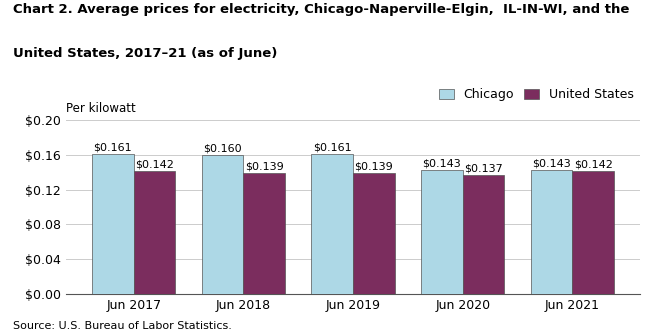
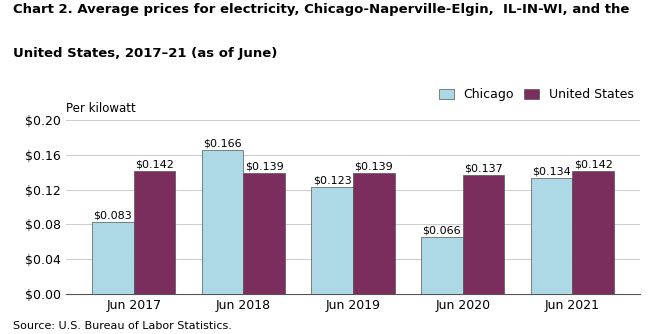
Chicago/Jun 2017: $0.161 -> $0.083
Chicago/Jun 2018: $0.160 -> $0.166
Chicago/Jun 2019: $0.161 -> $0.123
Chicago/Jun 2020: $0.143 -> $0.066
Chicago/Jun 2021: $0.143 -> $0.134
